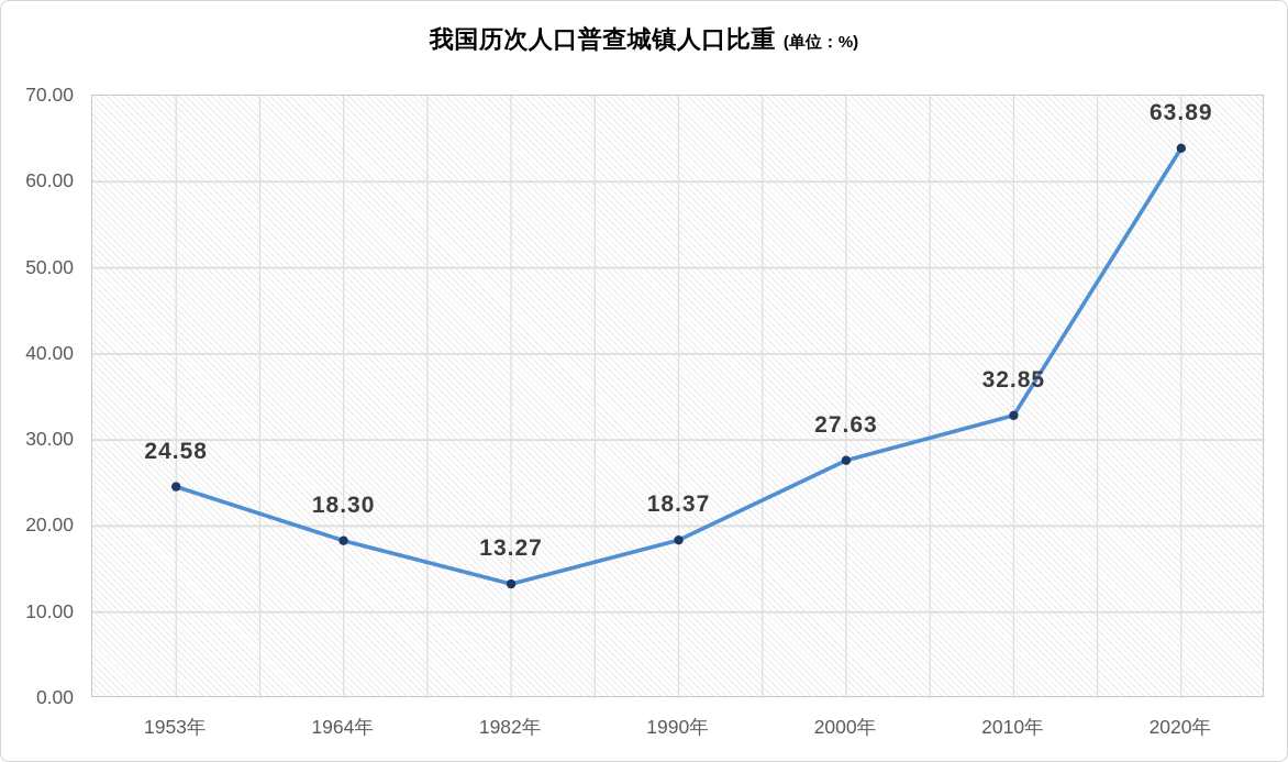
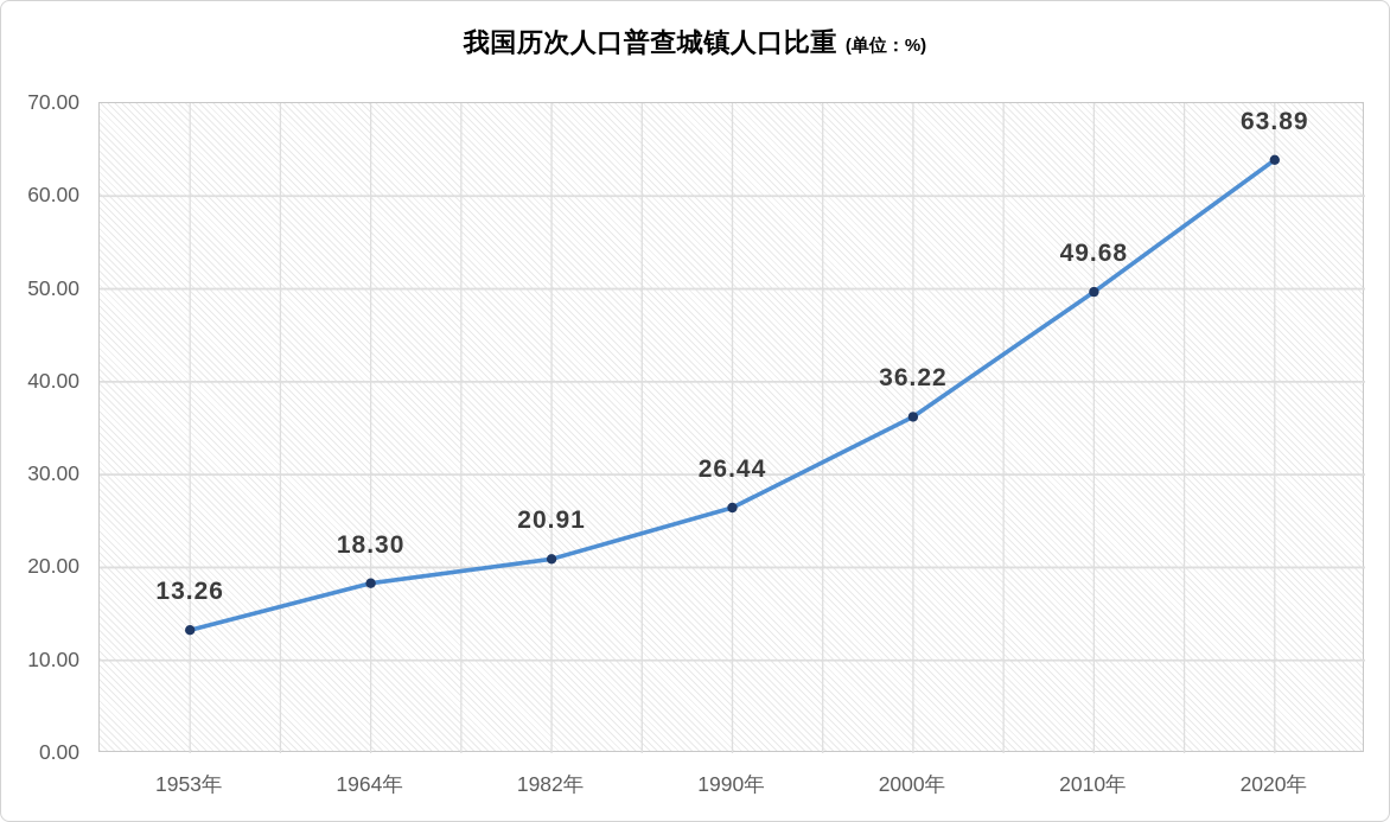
1953年: 24.58 -> 13.26
1982年: 13.27 -> 20.91
1990年: 18.37 -> 26.44
2000年: 27.63 -> 36.22
2010年: 32.85 -> 49.68
